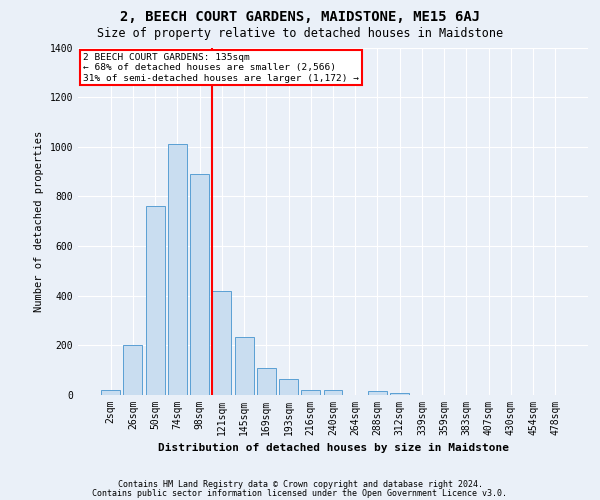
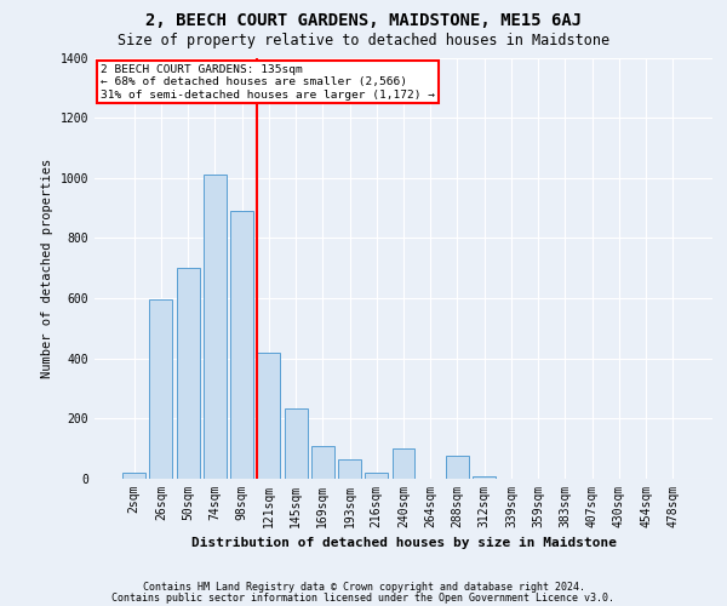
26sqm: 200 -> 595
50sqm: 760 -> 700
240sqm: 20 -> 100
288sqm: 15 -> 75
